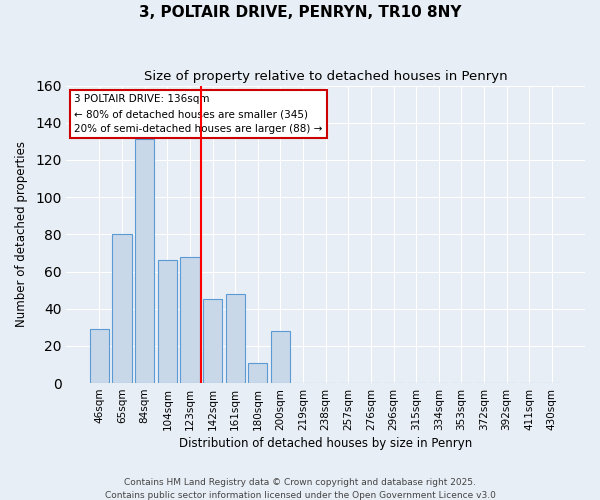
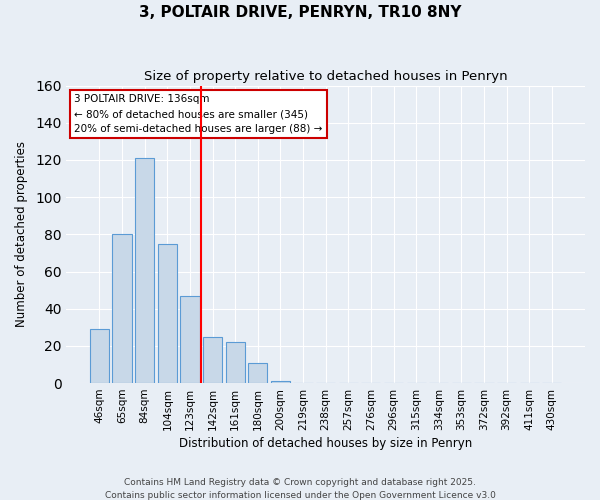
84sqm: 131 -> 121
104sqm: 66 -> 75
123sqm: 68 -> 47
142sqm: 45 -> 25
161sqm: 48 -> 22
200sqm: 28 -> 1
